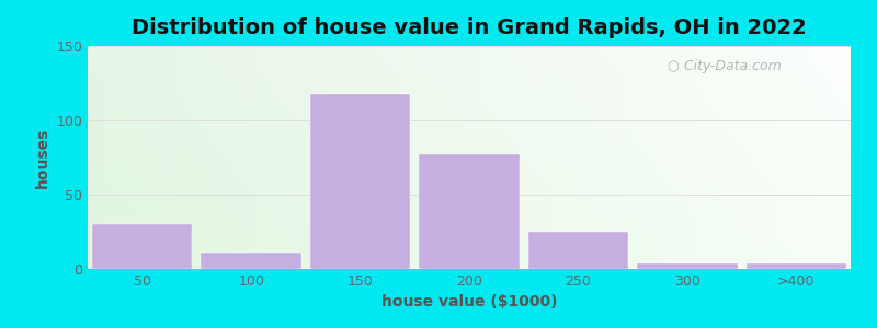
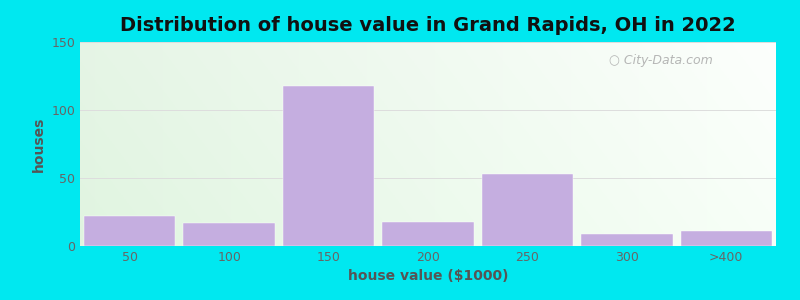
50: 30 -> 22
100: 11 -> 17
200: 77 -> 18
250: 25 -> 53
300: 4 -> 9
>400: 4 -> 11
